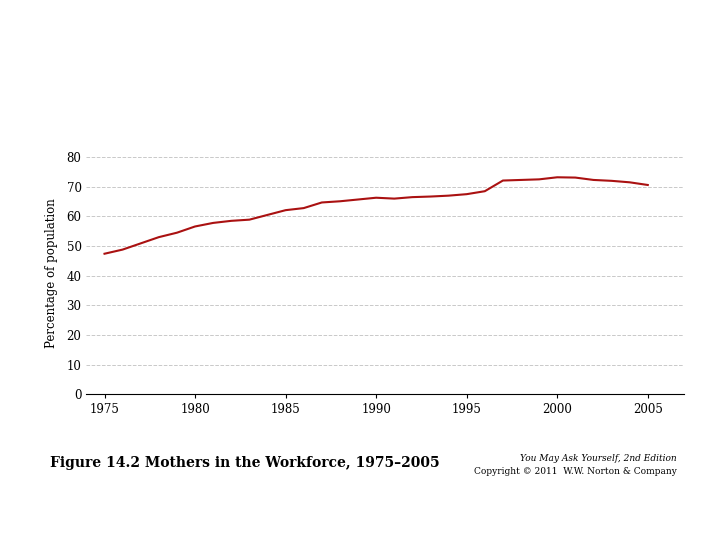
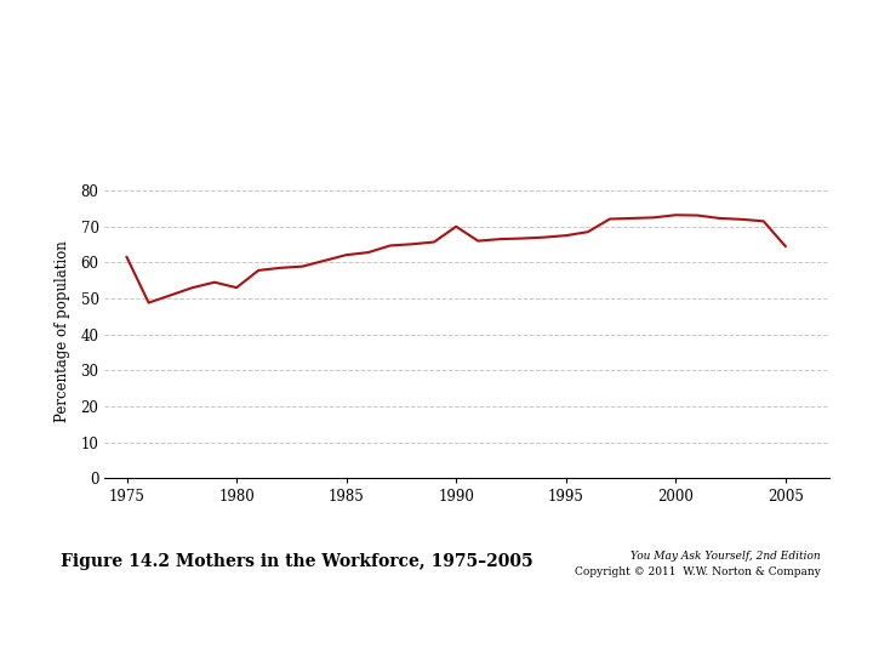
1975: 47.4 -> 61.5
1980: 56.6 -> 53.0
1990: 66.3 -> 70.0
2005: 70.6 -> 64.5
